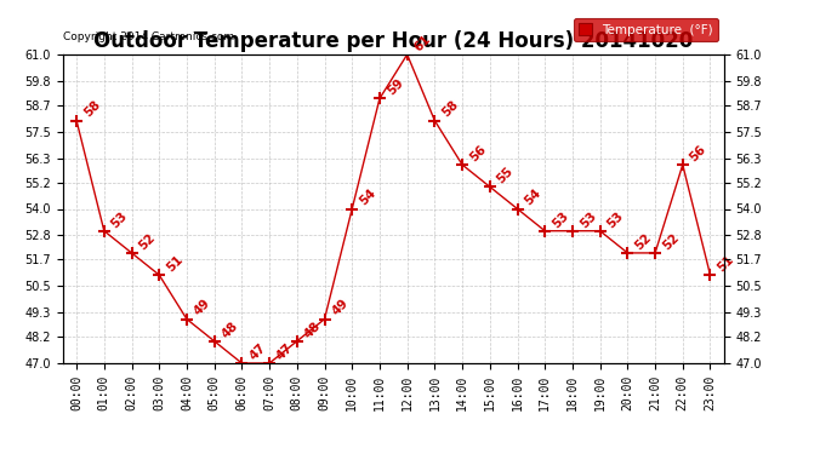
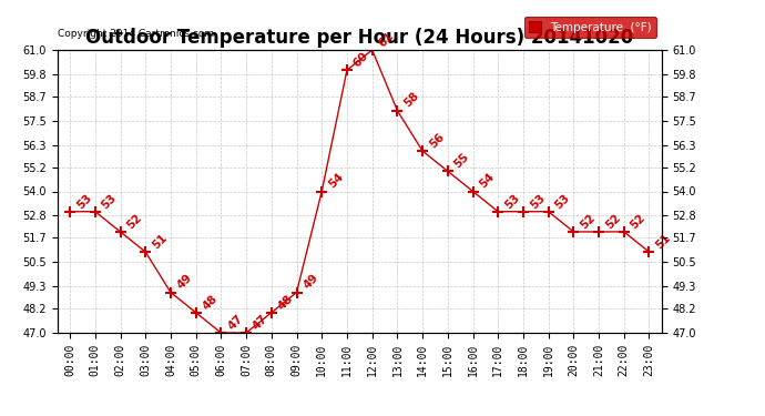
00:00: 58 -> 53
11:00: 59 -> 60
22:00: 56 -> 52
